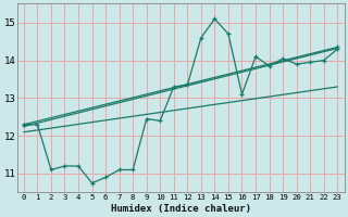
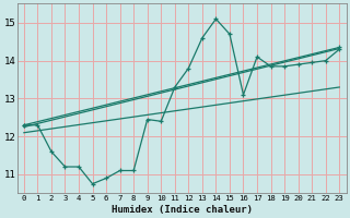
2: 11.10 -> 11.60
12: 13.35 -> 13.80
19: 14.05 -> 13.85
